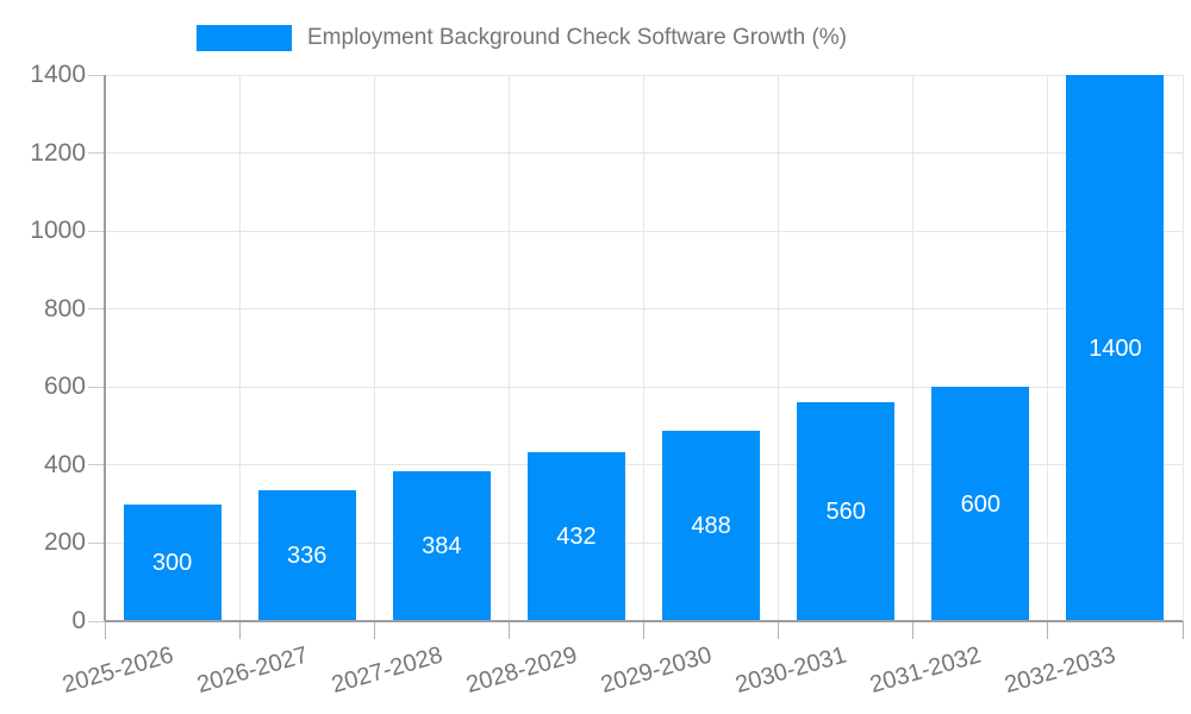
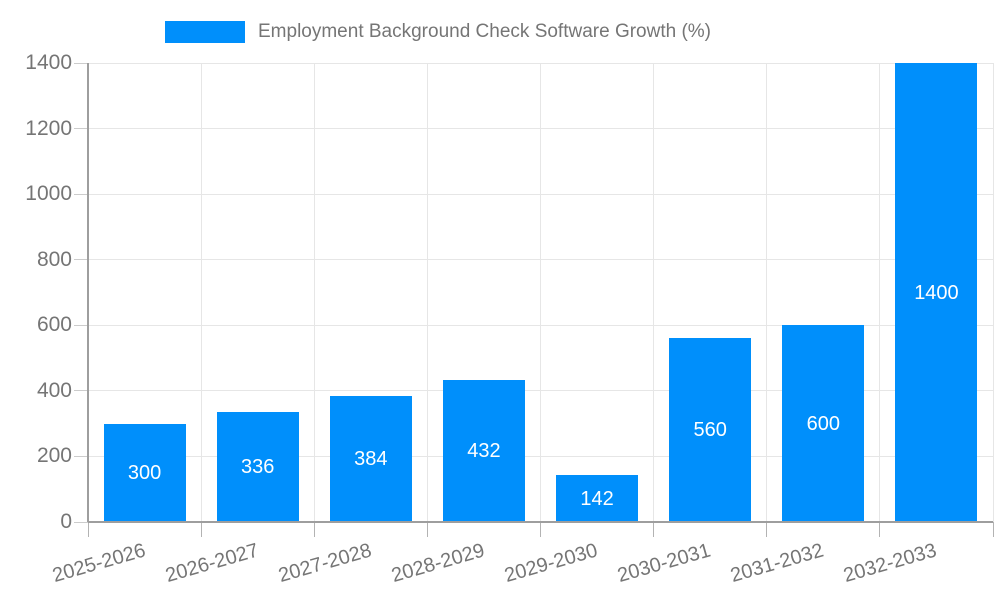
2029-2030: 488 -> 142
